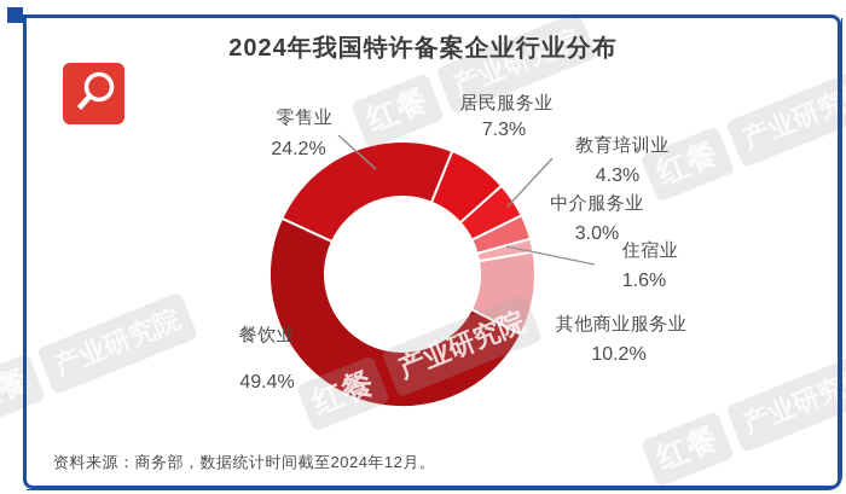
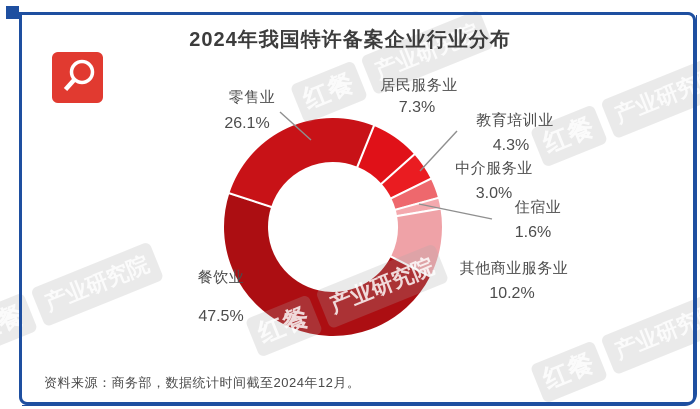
餐饮业: 49.4% -> 47.5%
零售业: 24.2% -> 26.1%
